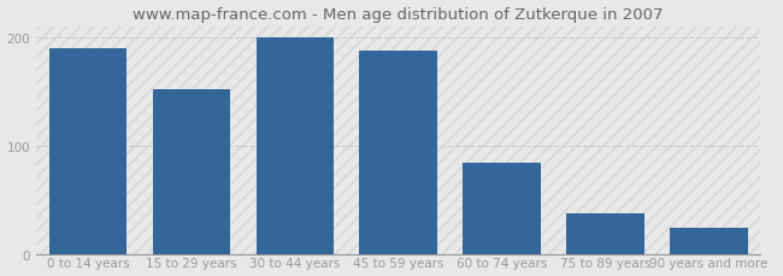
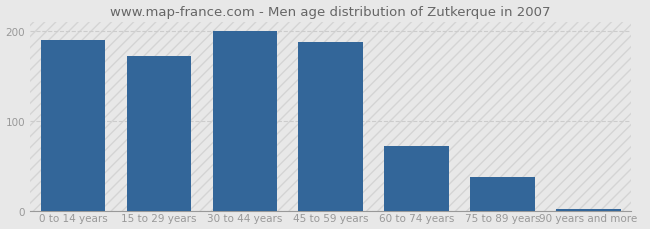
15 to 29 years: 152 -> 172
60 to 74 years: 84 -> 72
90 years and more: 24 -> 2
